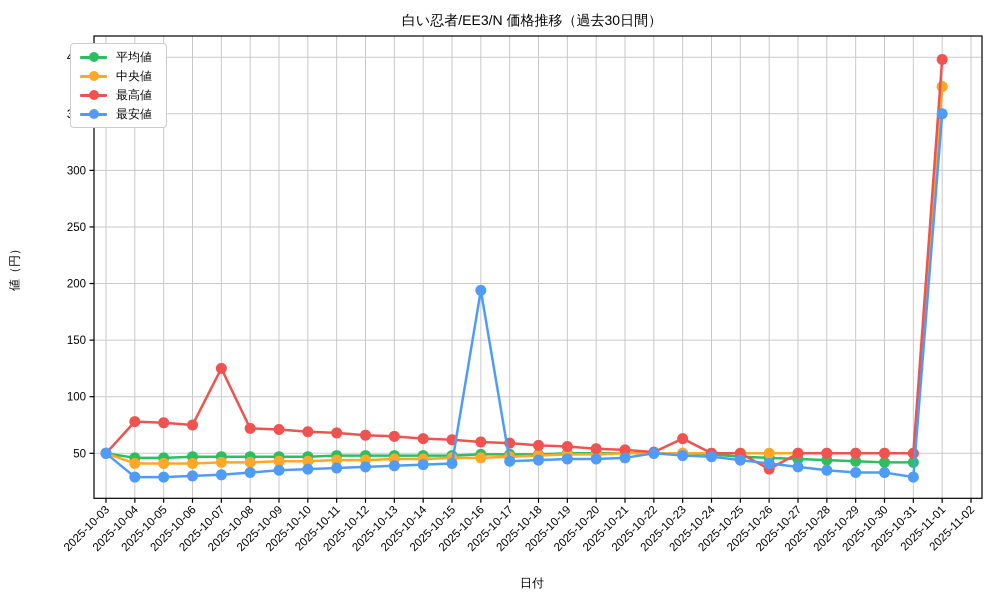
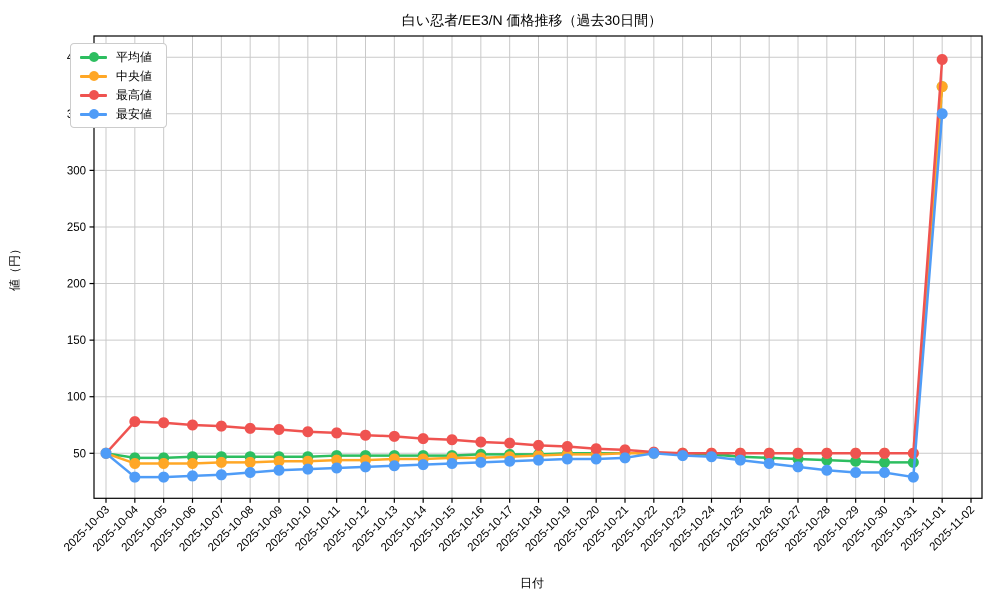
最高値/2025-10-07: 125 -> 74
最安値/2025-10-16: 194 -> 42
最高値/2025-10-23: 63 -> 50
最高値/2025-10-26: 36 -> 50
